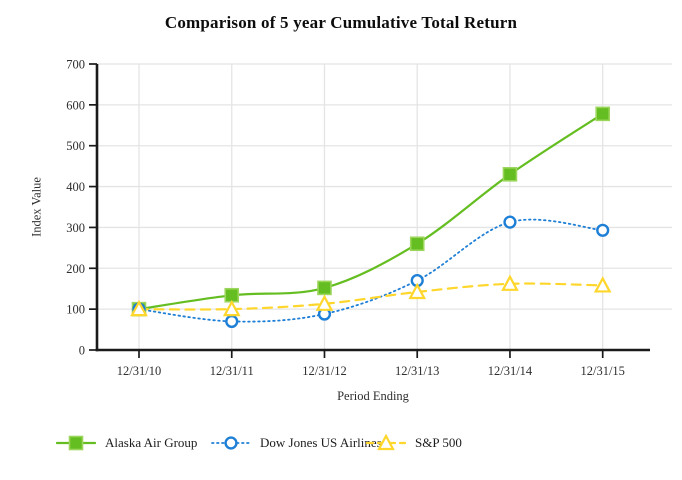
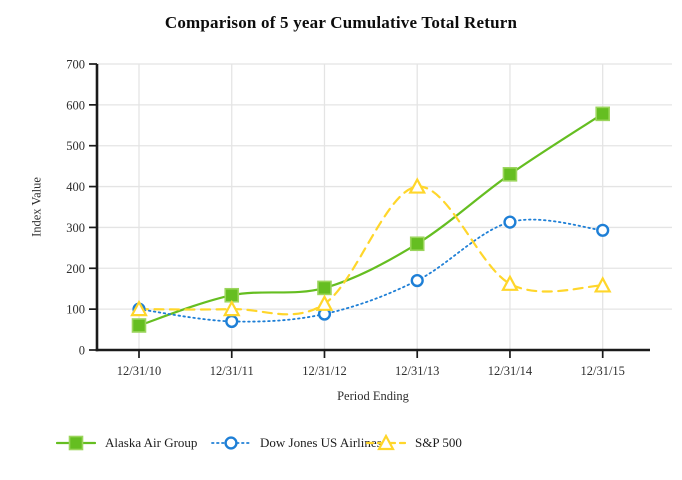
Alaska Air Group/12/31/10: 100 -> 60
S&P 500/12/31/13: 140 -> 400
